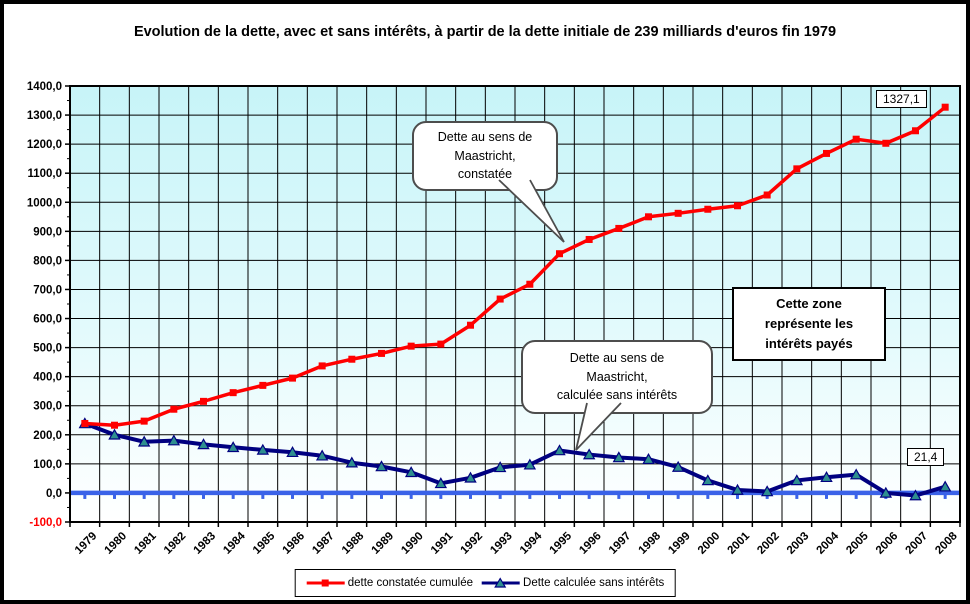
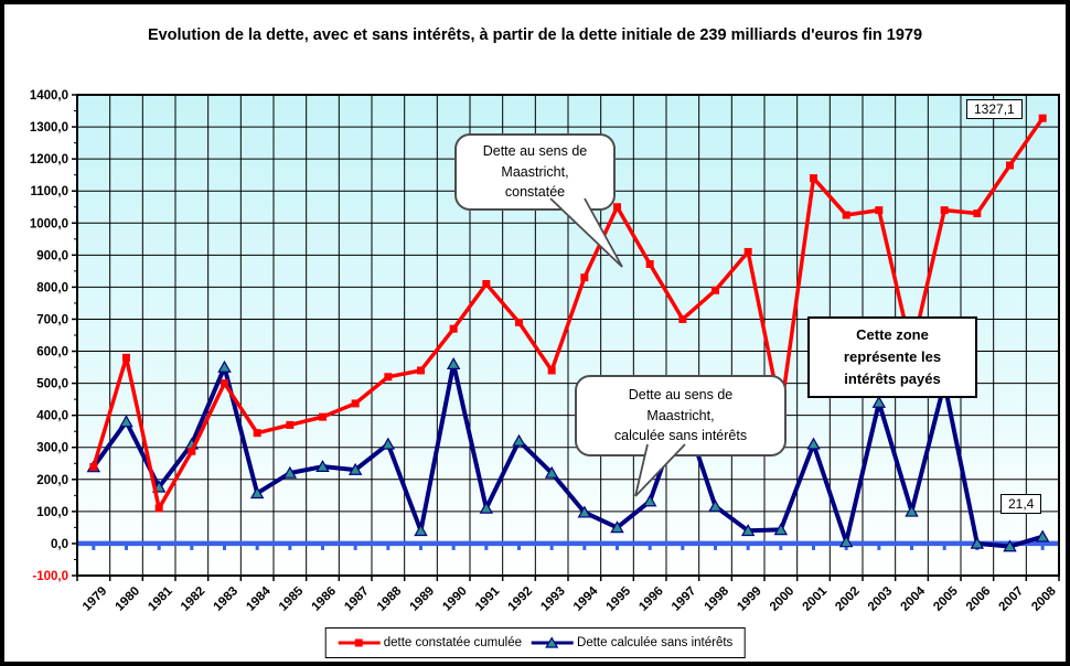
dette constatée cumulée/1980: 230 -> 580
Dette calculée sans intérêts/1980: 200 -> 380
dette constatée cumulée/1981: 250 -> 110
Dette calculée sans intérêts/1982: 180 -> 310
dette constatée cumulée/1983: 320 -> 500
Dette calculée sans intérêts/1983: 170 -> 550
Dette calculée sans intérêts/1985: 150 -> 220
Dette calculée sans intérêts/1986: 140 -> 240
Dette calculée sans intérêts/1987: 130 -> 230
dette constatée cumulée/1988: 460 -> 520
Dette calculée sans intérêts/1988: 100 -> 310
dette constatée cumulée/1989: 480 -> 540
Dette calculée sans intérêts/1989: 90 -> 40
dette constatée cumulée/1990: 500 -> 670
Dette calculée sans intérêts/1990: 70 -> 560
dette constatée cumulée/1991: 510 -> 810
Dette calculée sans intérêts/1991: 30 -> 110
dette constatée cumulée/1992: 580 -> 690
Dette calculée sans intérêts/1992: 50 -> 320
dette constatée cumulée/1993: 670 -> 540
Dette calculée sans intérêts/1993: 90 -> 220
dette constatée cumulée/1994: 720 -> 830
dette constatée cumulée/1995: 820 -> 1050
Dette calculée sans intérêts/1995: 150 -> 50
dette constatée cumulée/1997: 910 -> 700
Dette calculée sans intérêts/1997: 120 -> 420
dette constatée cumulée/1998: 950 -> 790
dette constatée cumulée/1999: 960 -> 910
Dette calculée sans intérêts/1999: 90 -> 40
dette constatée cumulée/2000: 980 -> 410
dette constatée cumulée/2001: 990 -> 1140
Dette calculée sans intérêts/2001: 10 -> 310
dette constatée cumulée/2003: 1120 -> 1040
Dette calculée sans intérêts/2003: 40 -> 440
dette constatée cumulée/2004: 1170 -> 600
Dette calculée sans intérêts/2004: 50 -> 100
dette constatée cumulée/2005: 1220 -> 1040
Dette calculée sans intérêts/2005: 60 -> 500
dette constatée cumulée/2006: 1200 -> 1030
dette constatée cumulée/2007: 1250 -> 1180
